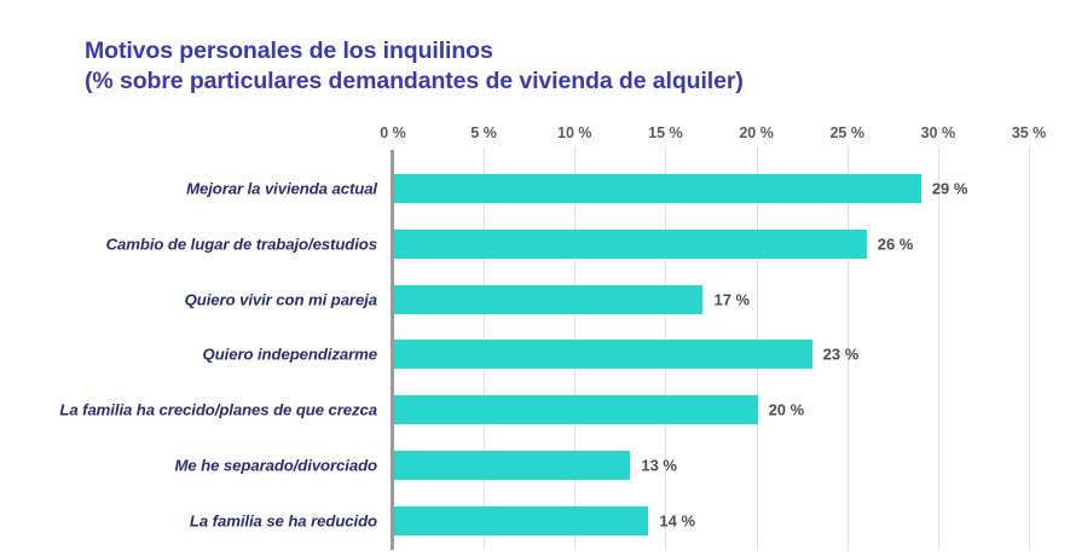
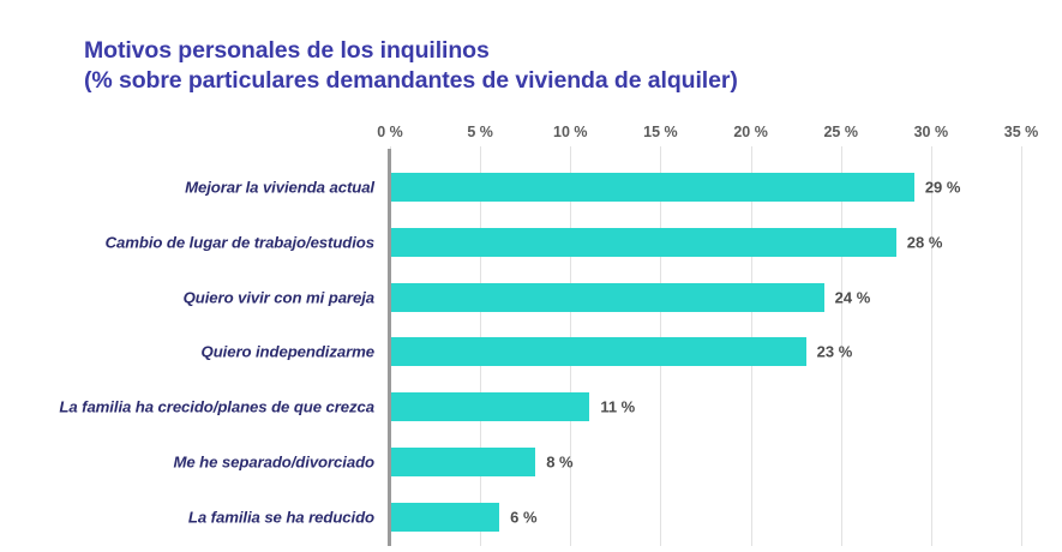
Cambio de lugar de trabajo/estudios: 26 -> 28
Quiero vivir con mi pareja: 17 -> 24
La familia ha crecido/planes de que crezca: 20 -> 11
Me he separado/divorciado: 13 -> 8
La familia se ha reducido: 14 -> 6
